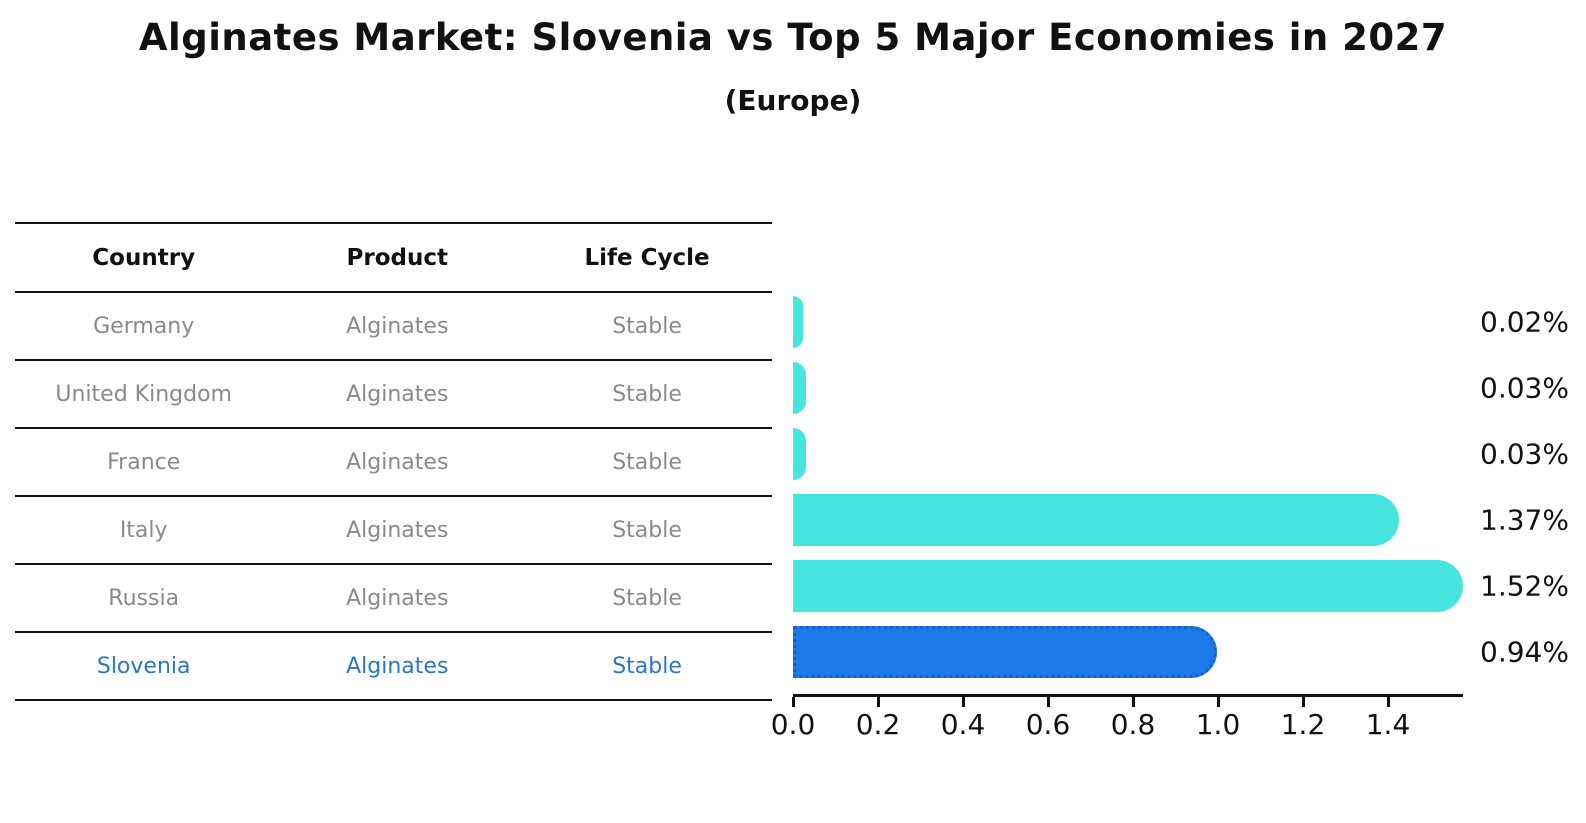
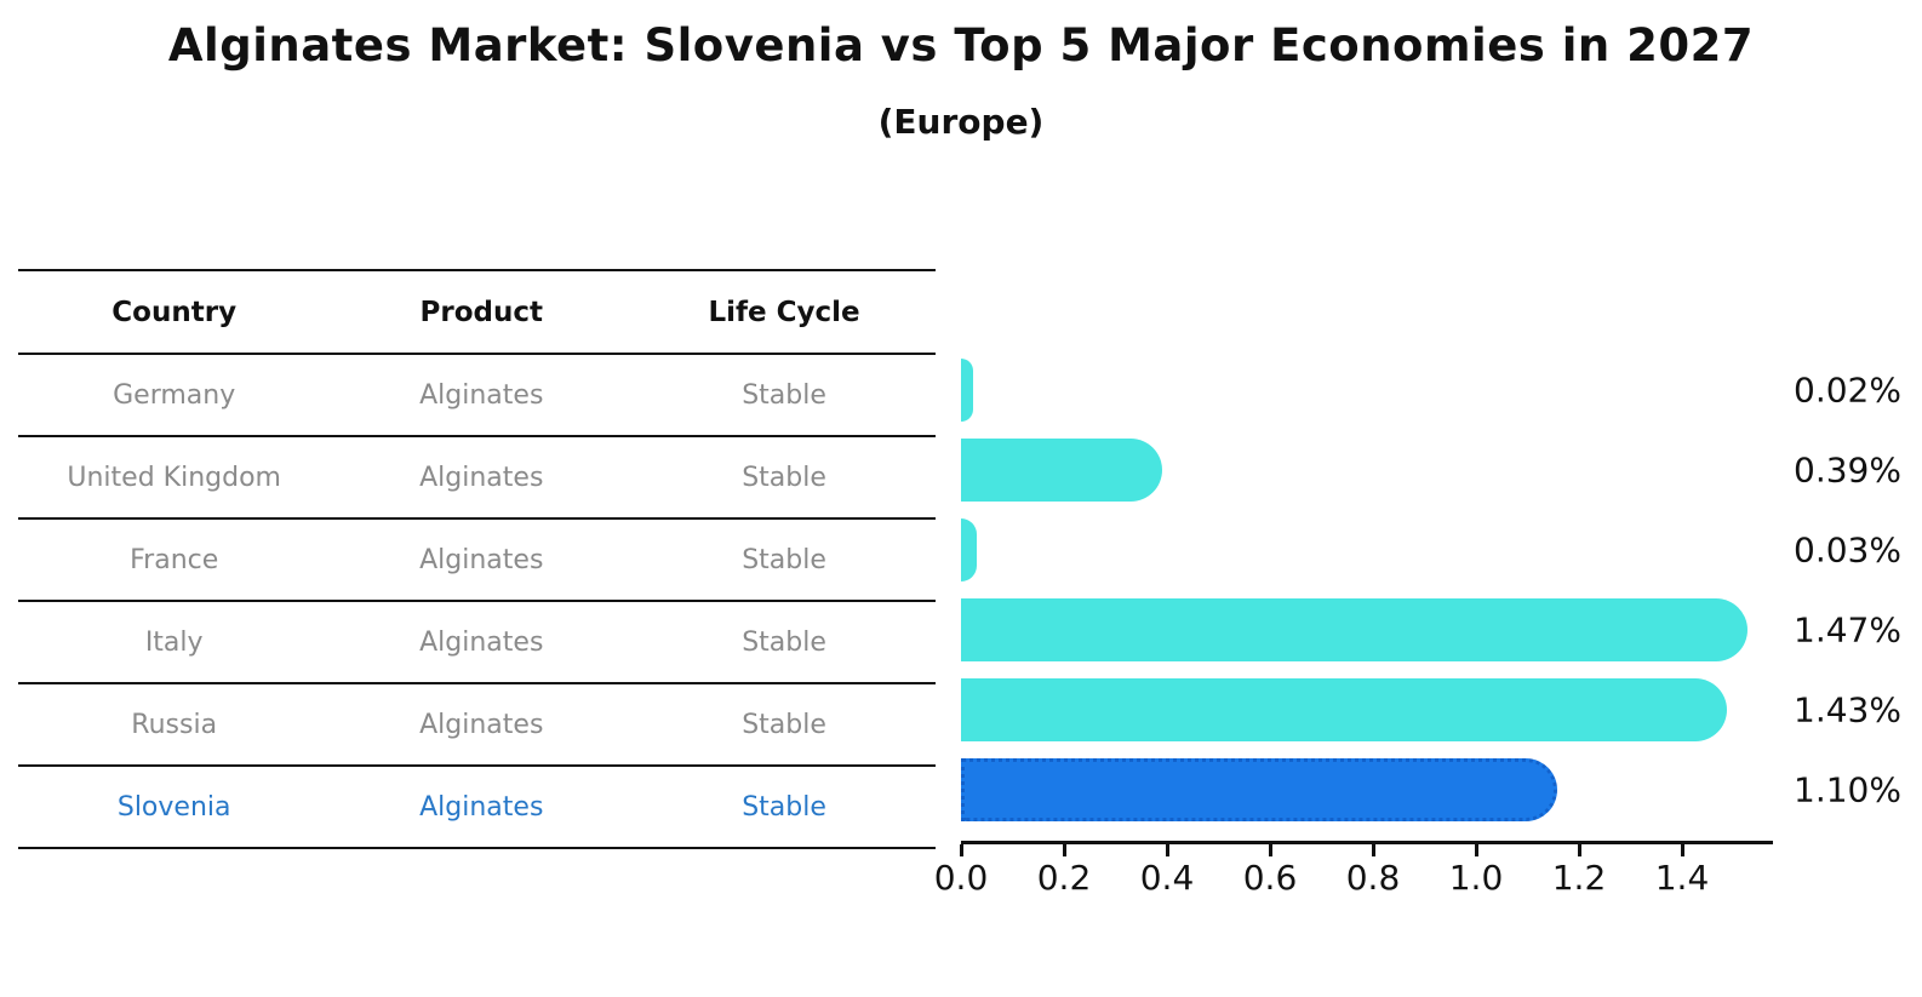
United Kingdom: 0.03% -> 0.39%
Italy: 1.37% -> 1.47%
Russia: 1.52% -> 1.43%
Slovenia: 0.94% -> 1.10%
